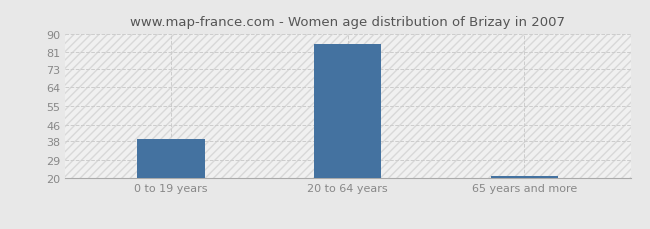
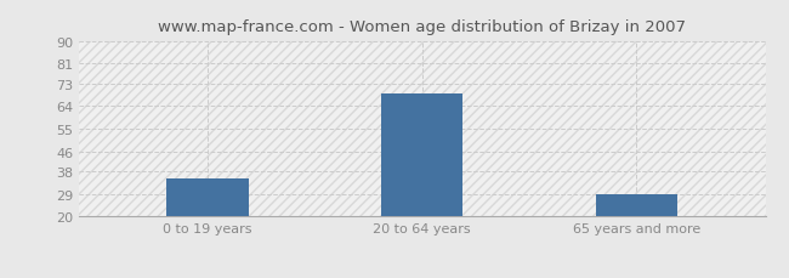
0 to 19 years: 39 -> 35
20 to 64 years: 85 -> 69
65 years and more: 21 -> 29
